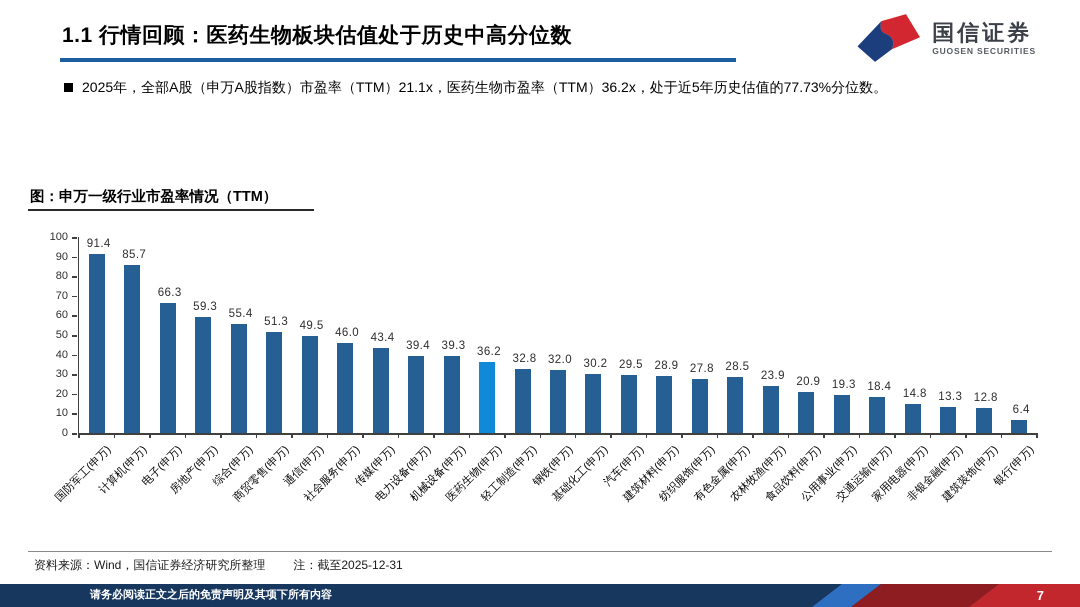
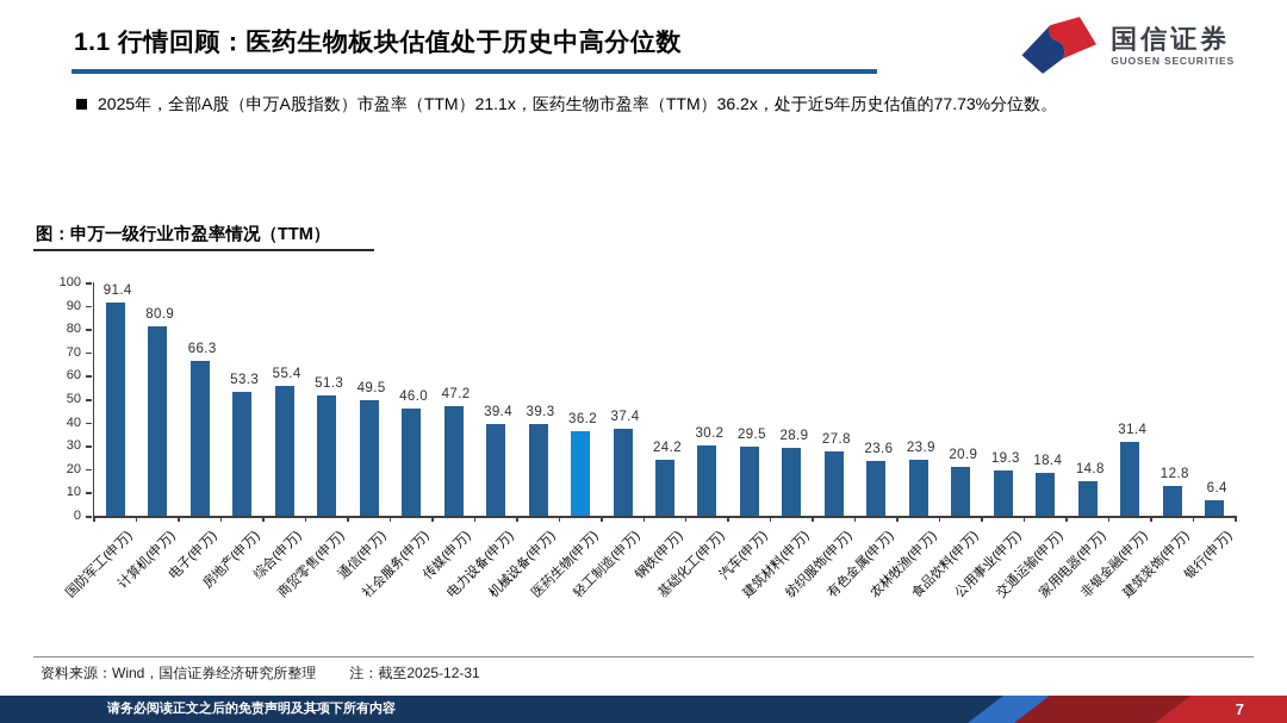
计算机(申万): 85.7 -> 80.9
房地产(申万): 59.3 -> 53.3
传媒(申万): 43.4 -> 47.2
轻工制造(申万): 32.8 -> 37.4
钢铁(申万): 32.0 -> 24.2
有色金属(申万): 28.5 -> 23.6
非银金融(申万): 13.3 -> 31.4
